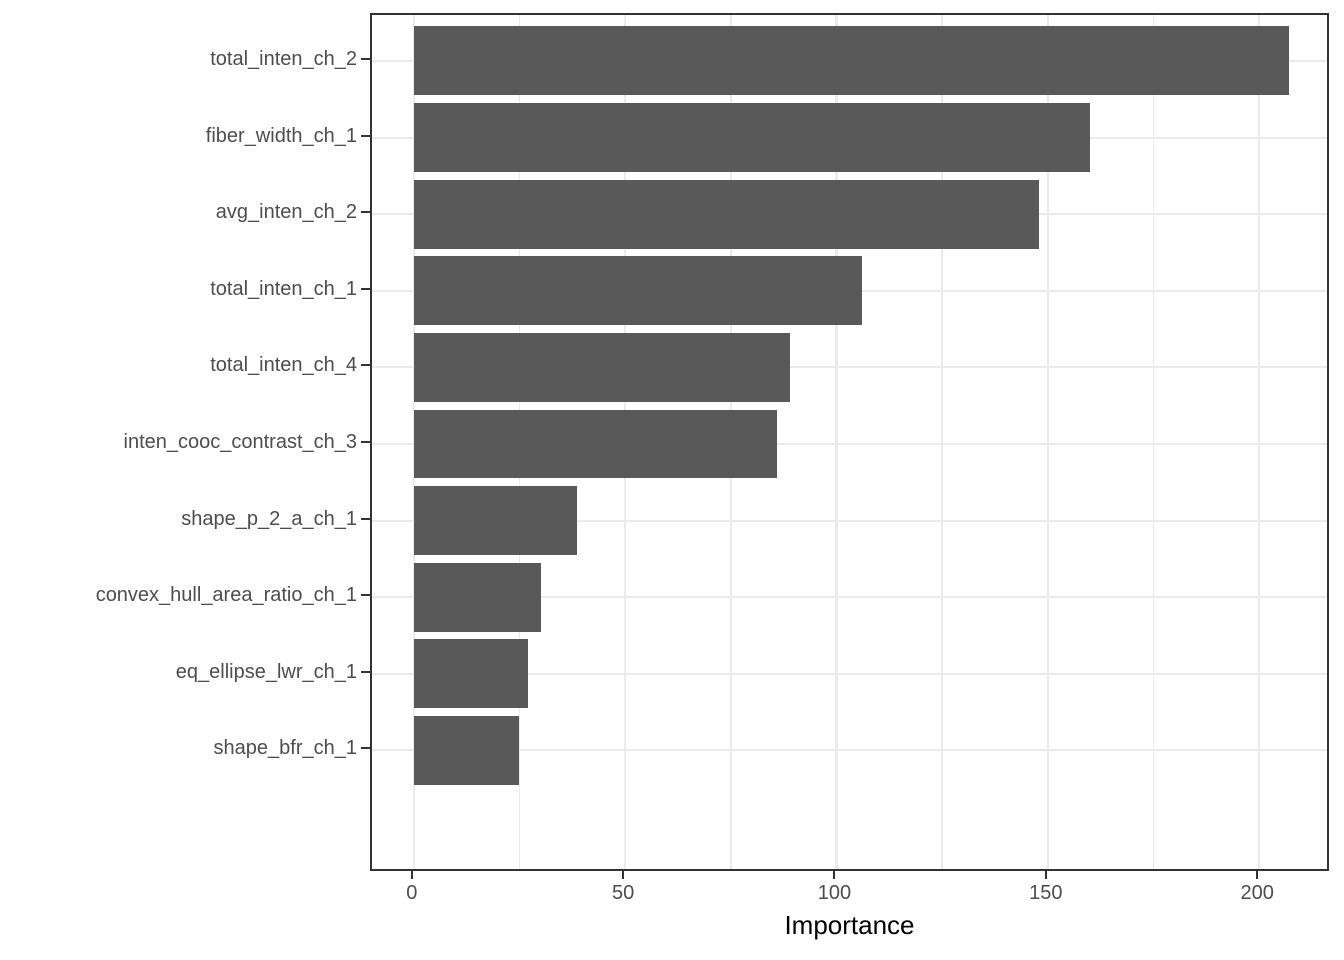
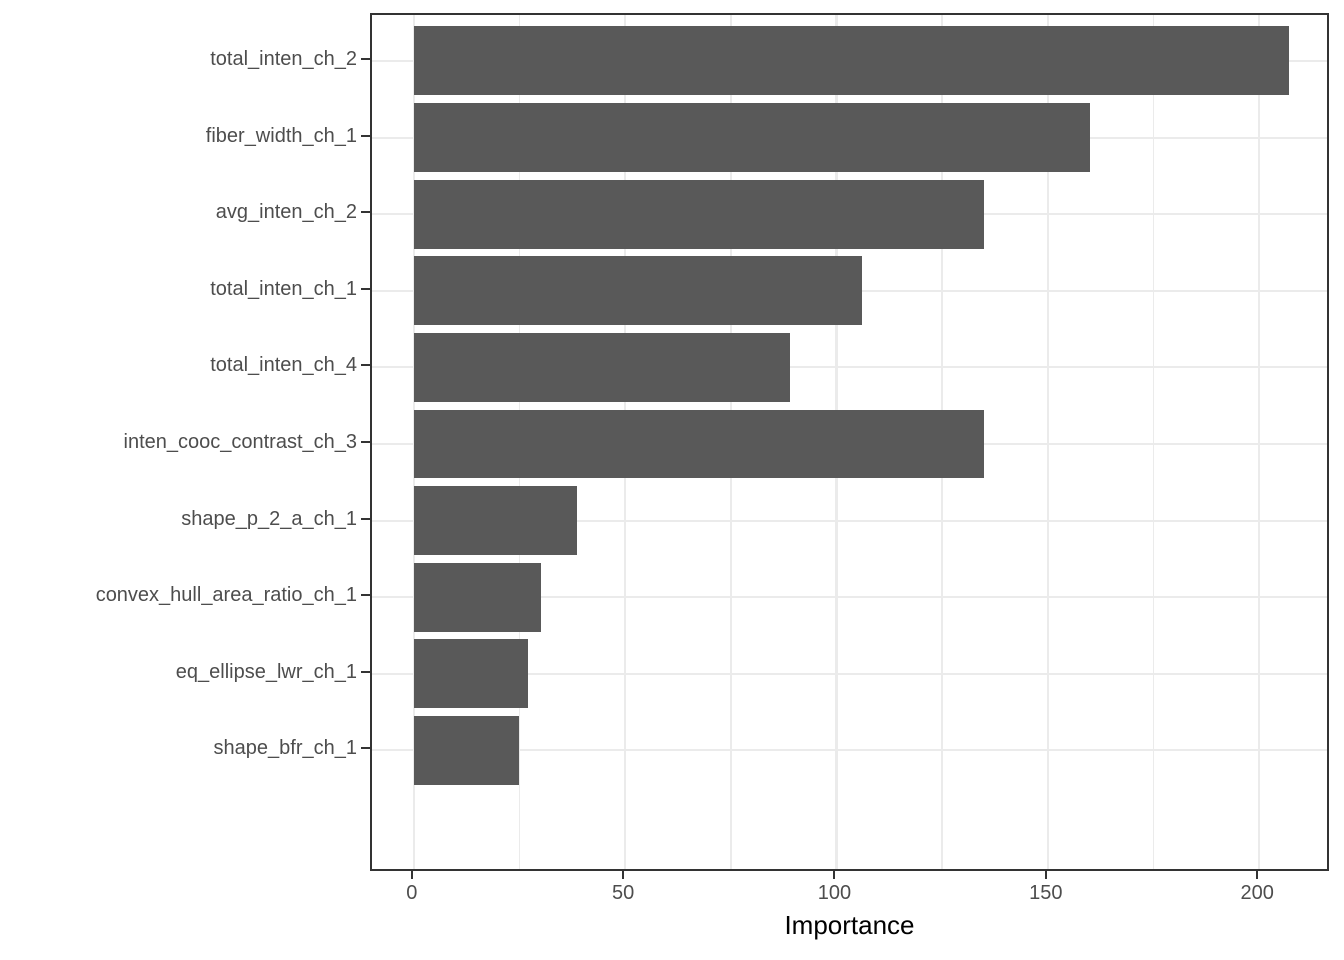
avg_inten_ch_2: 148 -> 135
inten_cooc_contrast_ch_3: 86 -> 135
